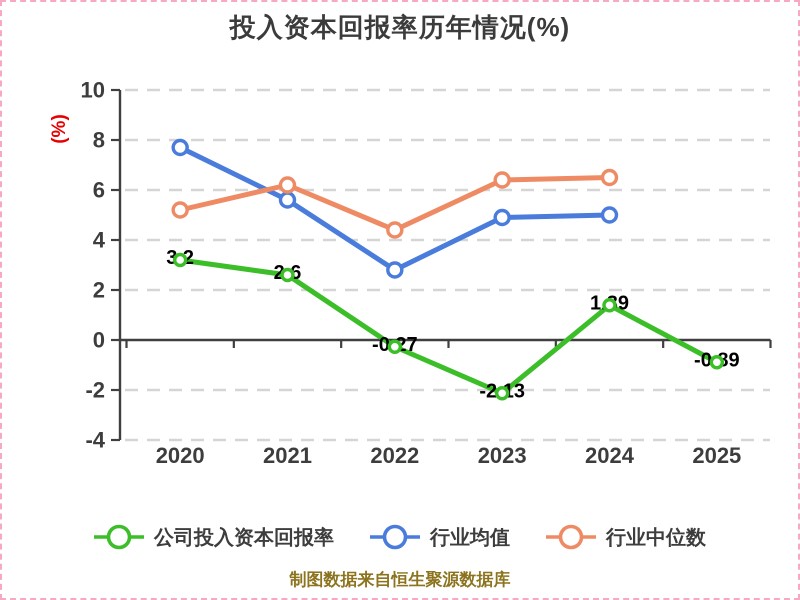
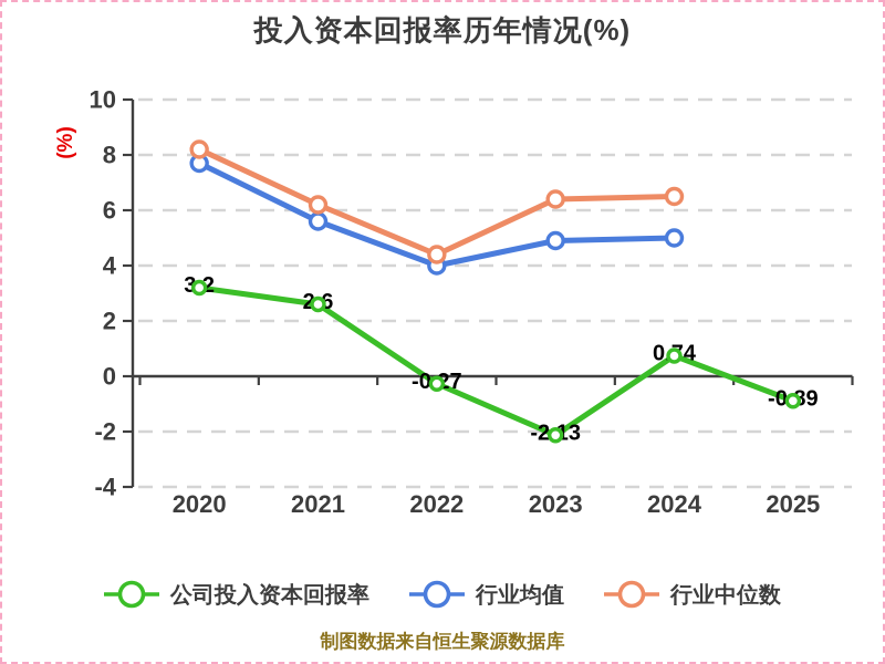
行业中位数/2020: 5.2 -> 8.2
行业均值/2022: 2.8 -> 4.0
公司投入资本回报率/2024: 1.39 -> 0.74
